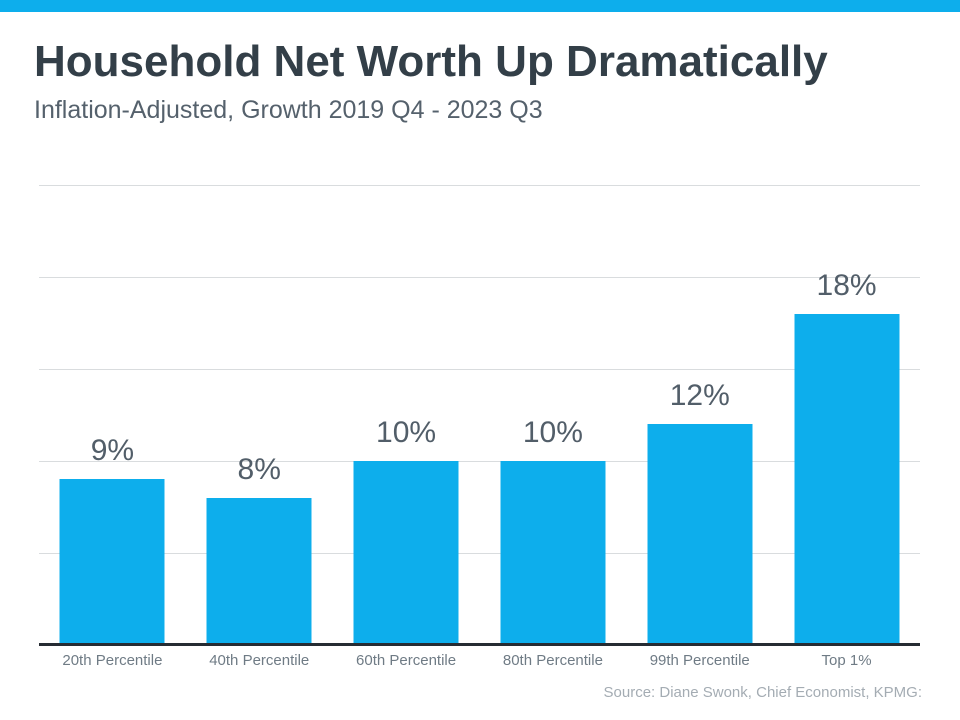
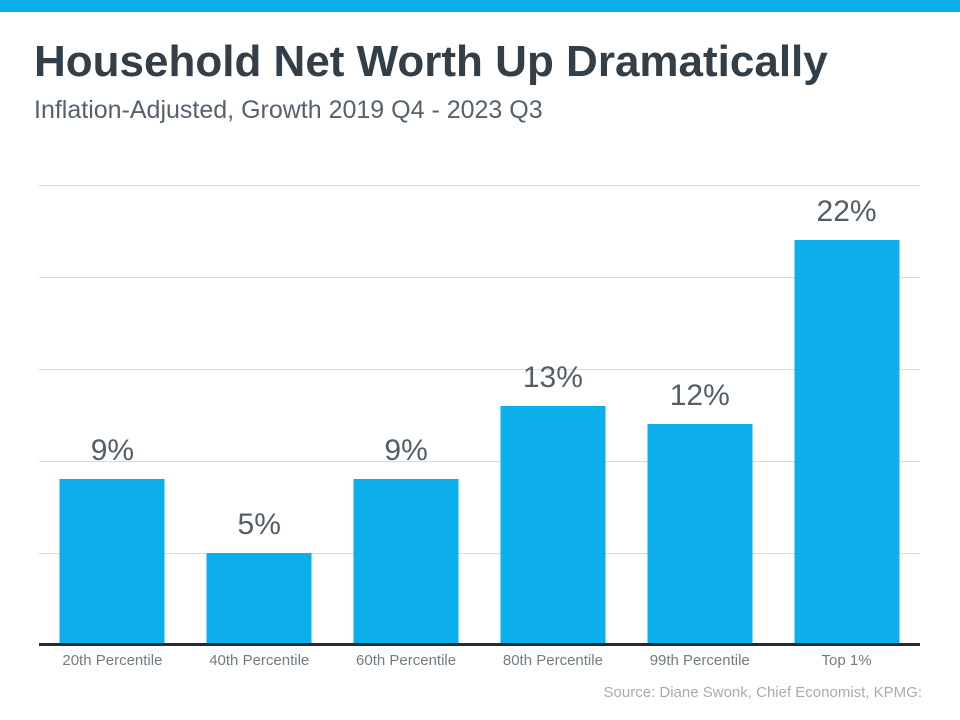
40th Percentile: 8% -> 5%
60th Percentile: 10% -> 9%
80th Percentile: 10% -> 13%
Top 1%: 18% -> 22%
